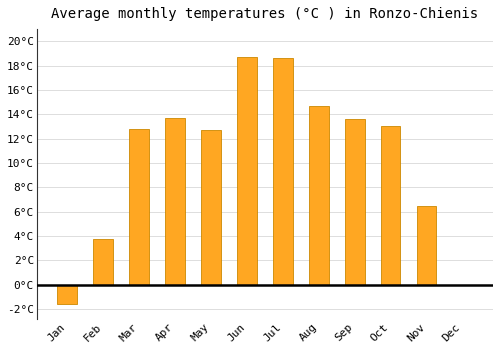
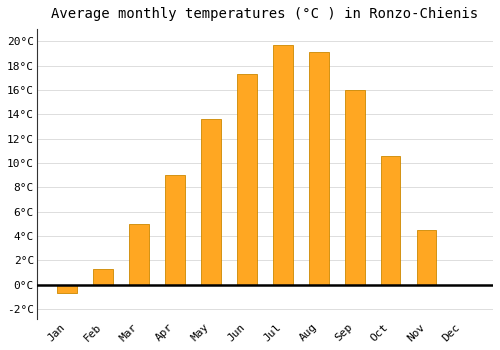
Jan: -1.6°C -> -0.7°C
Feb: 3.8°C -> 1.3°C
Mar: 12.8°C -> 5.0°C
Apr: 13.7°C -> 9.0°C
May: 12.7°C -> 13.6°C
Jun: 18.7°C -> 17.3°C
Jul: 18.6°C -> 19.7°C
Aug: 14.7°C -> 19.1°C
Sep: 13.6°C -> 16.0°C
Oct: 13.0°C -> 10.6°C
Nov: 6.5°C -> 4.5°C
